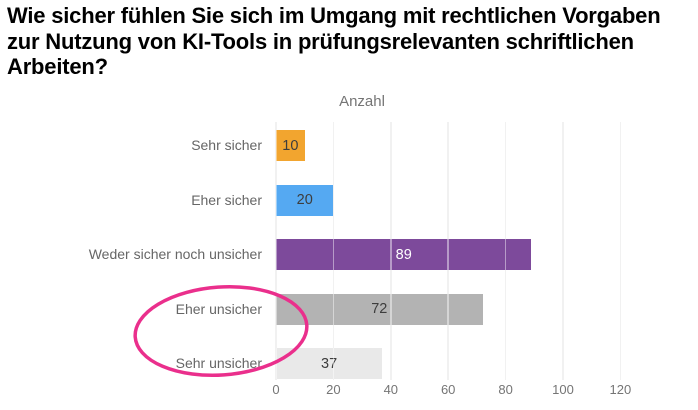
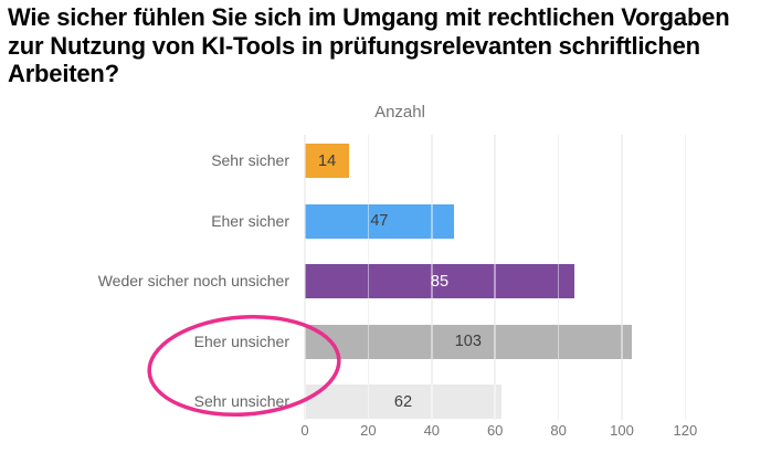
Sehr sicher: 10 -> 14
Eher sicher: 20 -> 47
Weder sicher noch unsicher: 89 -> 85
Eher unsicher: 72 -> 103
Sehr unsicher: 37 -> 62
